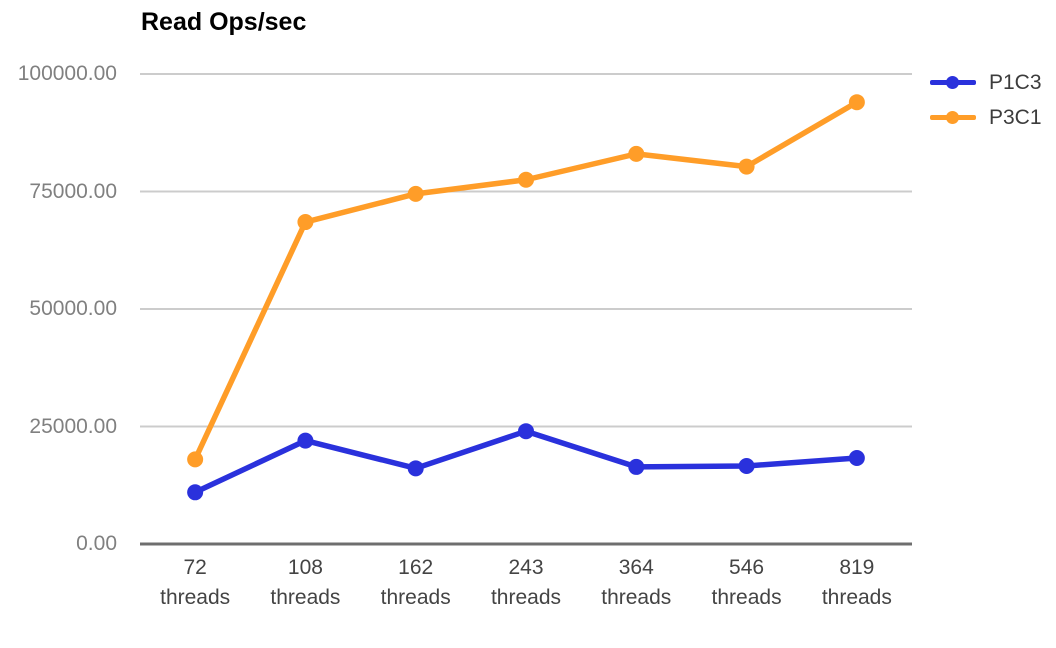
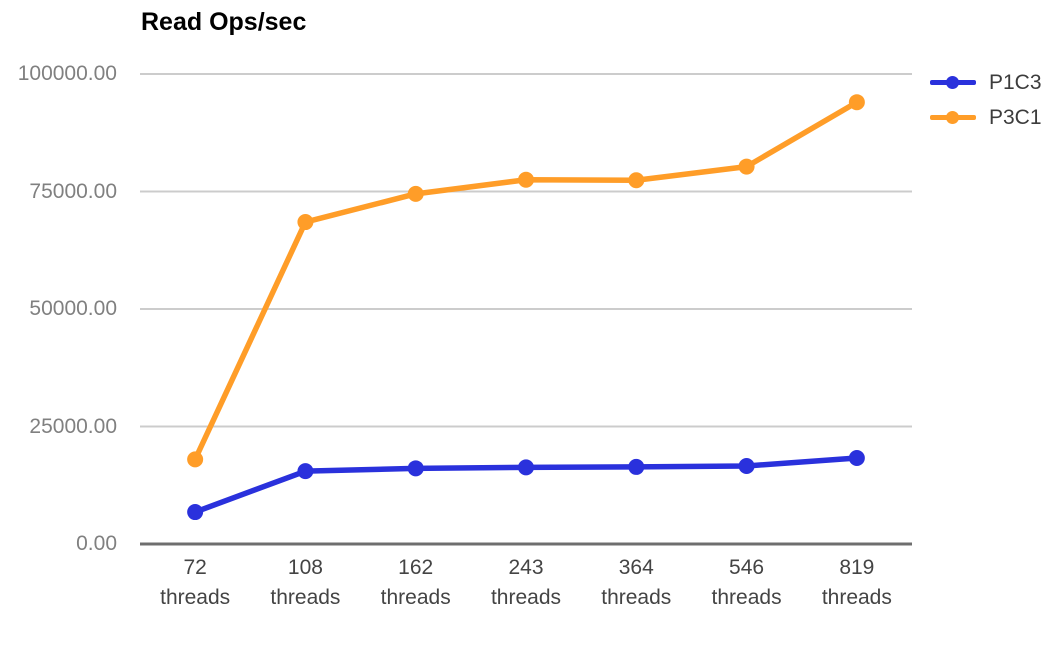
P1C3/72 threads: 11000 -> 7000
P1C3/108 threads: 22000 -> 16000
P1C3/243 threads: 24000 -> 16000
P3C1/364 threads: 83000 -> 77000
